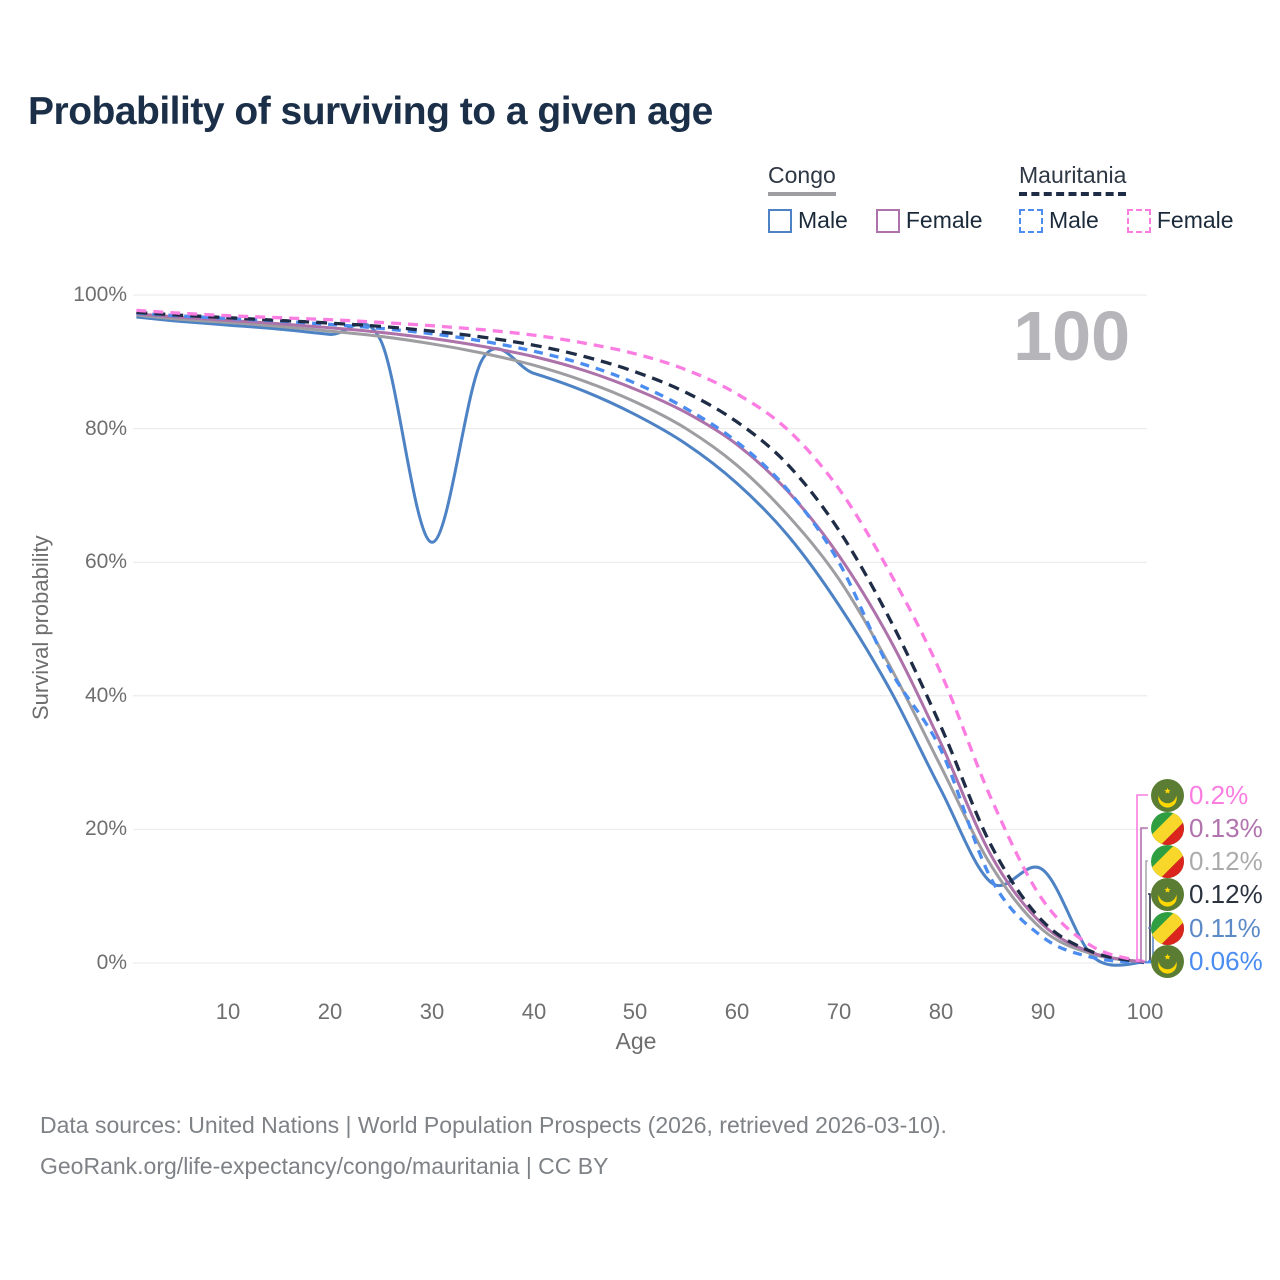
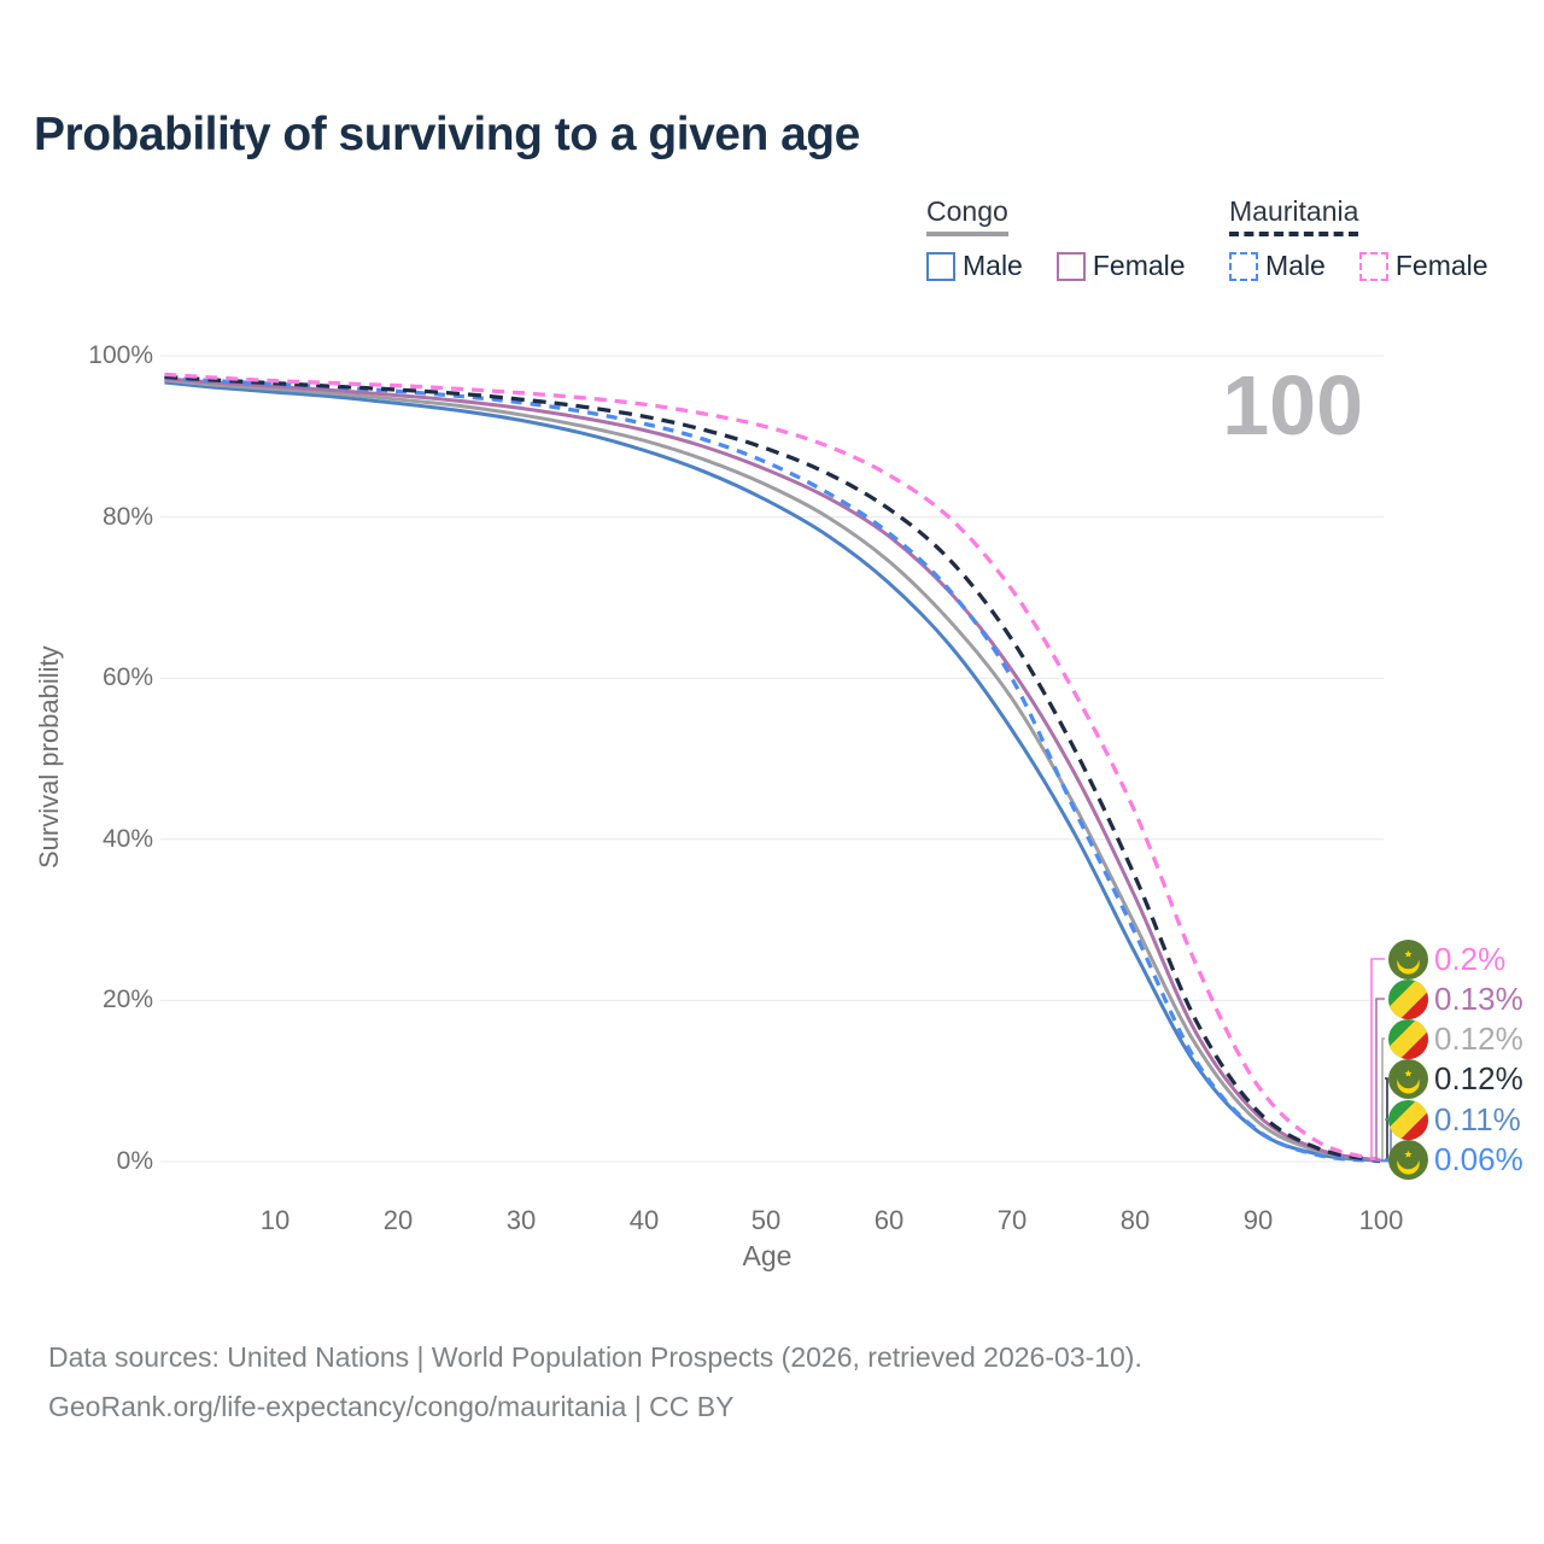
Congo Male/30: 63% -> 92%
Mauritania Male/80: 32% -> 28%
Congo Male/90: 14% -> 4%
